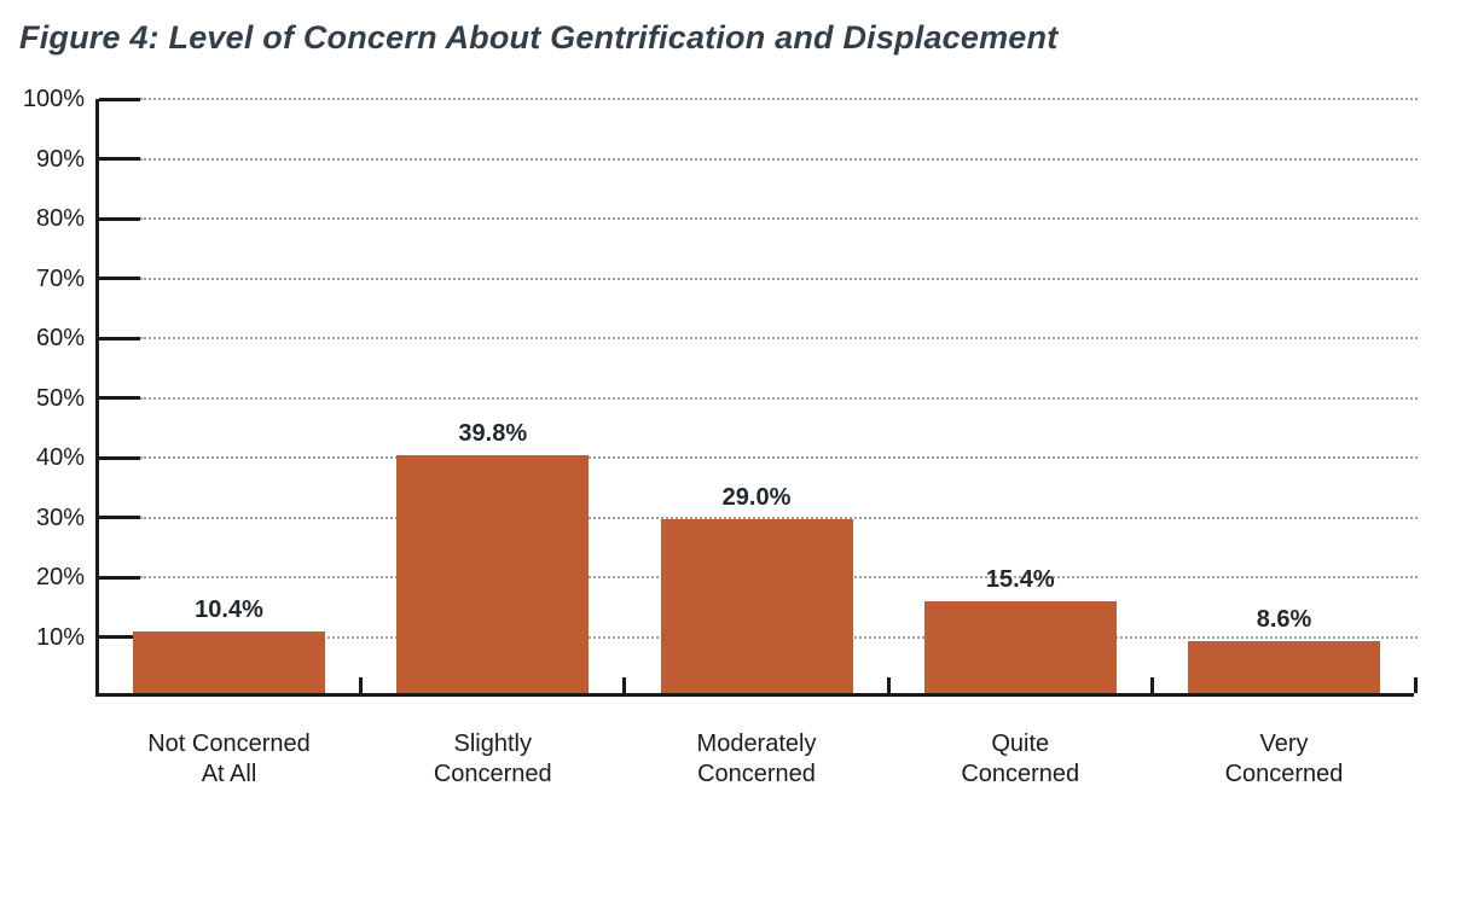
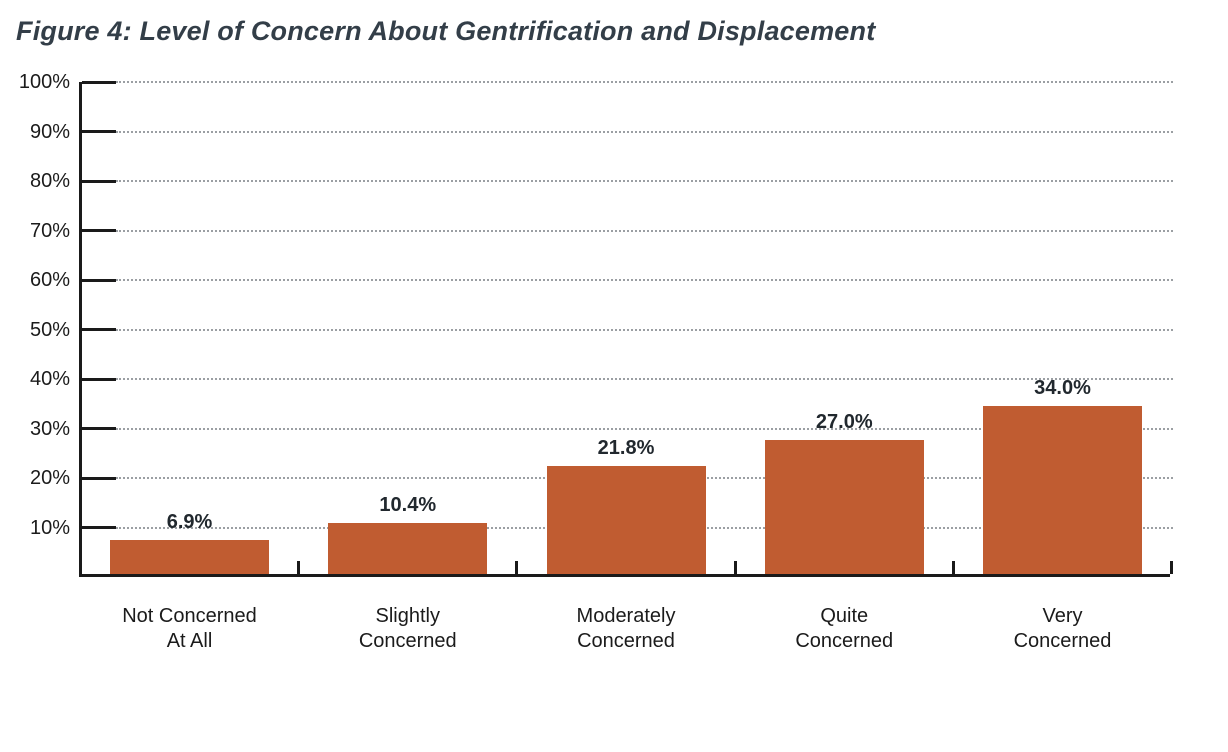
Not Concerned At All: 10.4% -> 6.9%
Slightly Concerned: 39.8% -> 10.4%
Moderately Concerned: 29.0% -> 21.8%
Quite Concerned: 15.4% -> 27.0%
Very Concerned: 8.6% -> 34.0%
